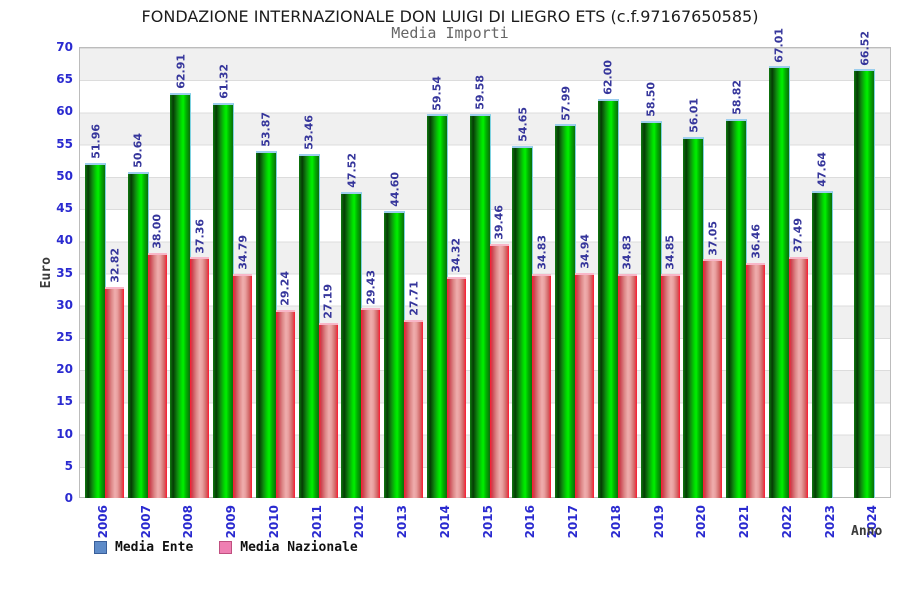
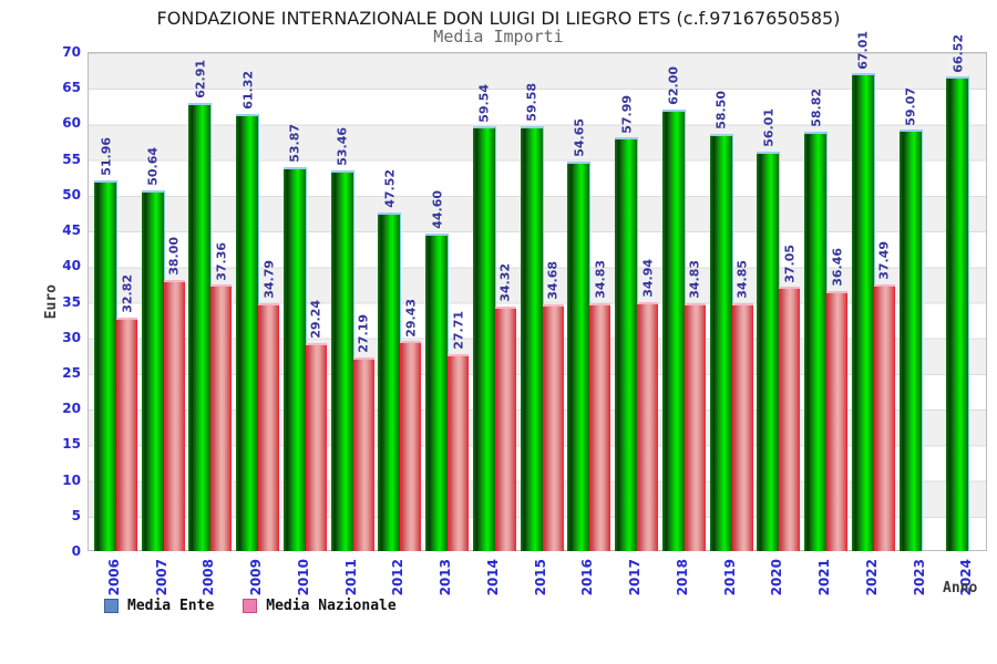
Media Nazionale/2015: 39.46 -> 34.68
Media Ente/2023: 47.64 -> 59.07
